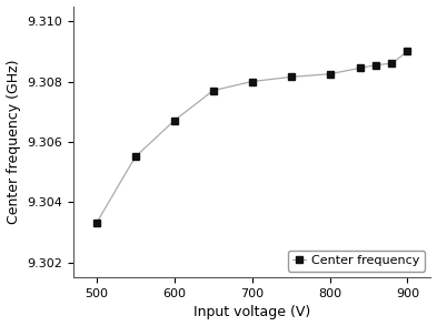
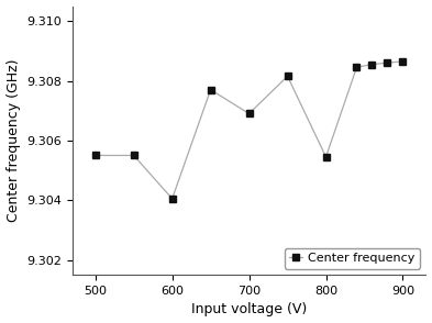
500: 9.30330 -> 9.30550
600: 9.30670 -> 9.30405
700: 9.30800 -> 9.30690
800: 9.30825 -> 9.30545
900: 9.30900 -> 9.30865
